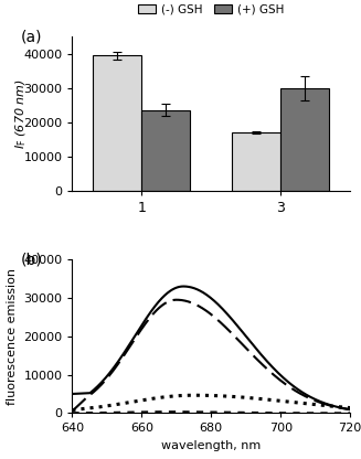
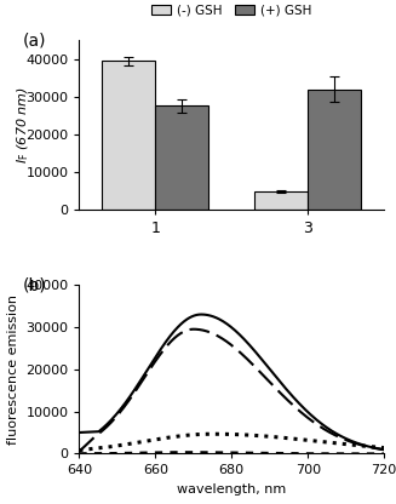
(+) GSH/1: 23500 -> 27500
(-) GSH/3: 17000 -> 4800
(+) GSH/3: 30000 -> 32000
